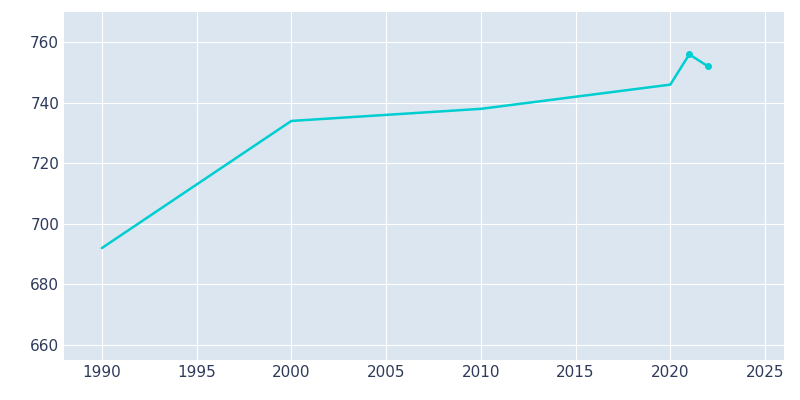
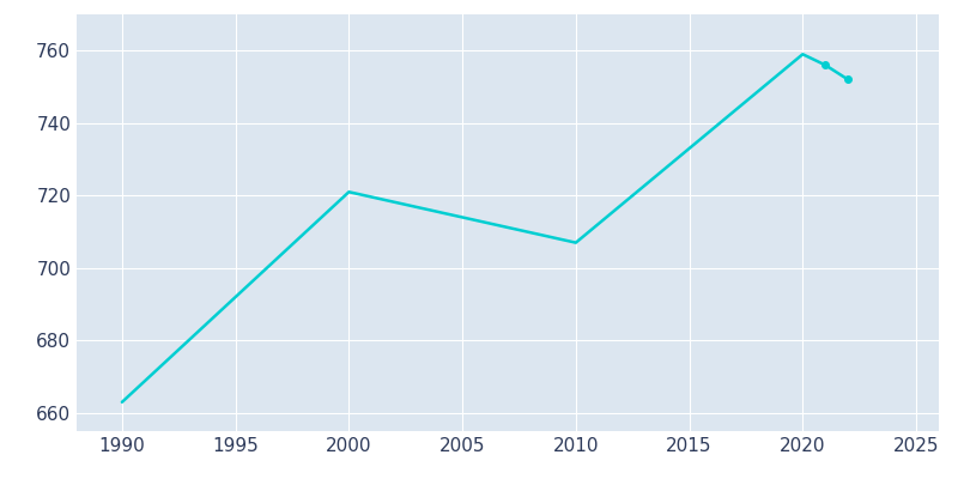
1990: 692 -> 663
2000: 734 -> 721
2010: 738 -> 707
2020: 746 -> 759
